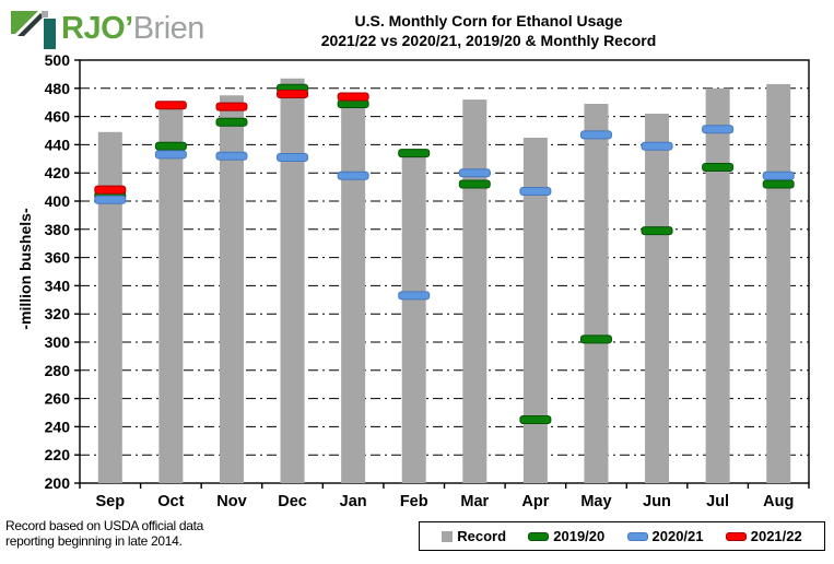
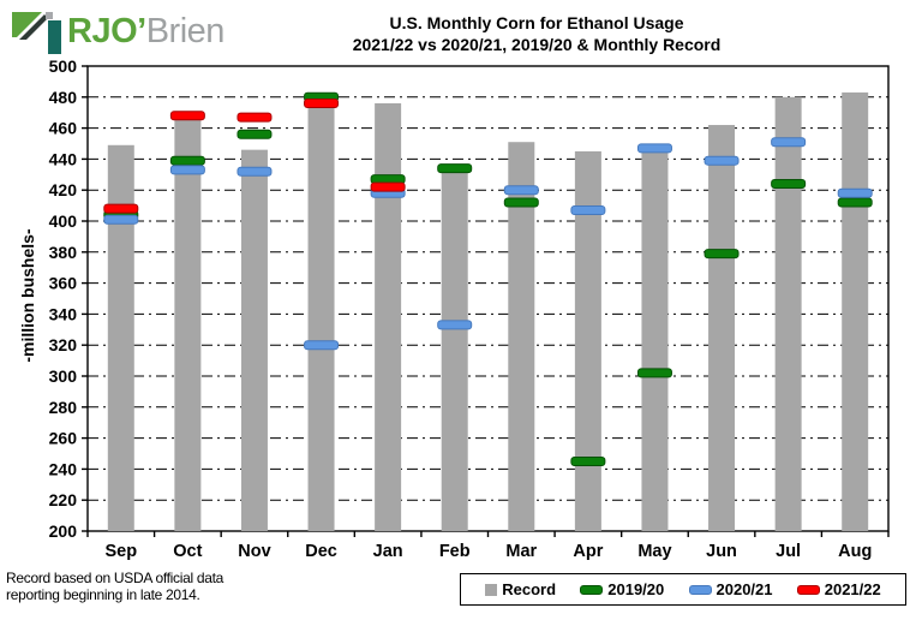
Record/Nov: 475 -> 446
Record/Dec: 487 -> 477
2020/21/Dec: 431 -> 320
2019/20/Jan: 469 -> 427
2021/22/Jan: 474 -> 422
Record/Mar: 472 -> 451
Record/May: 469 -> 448
